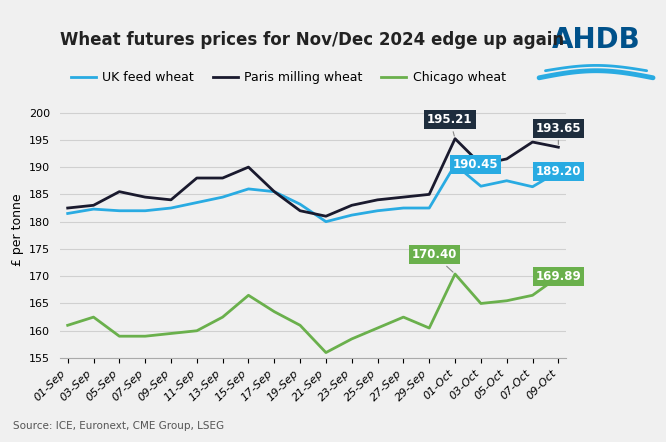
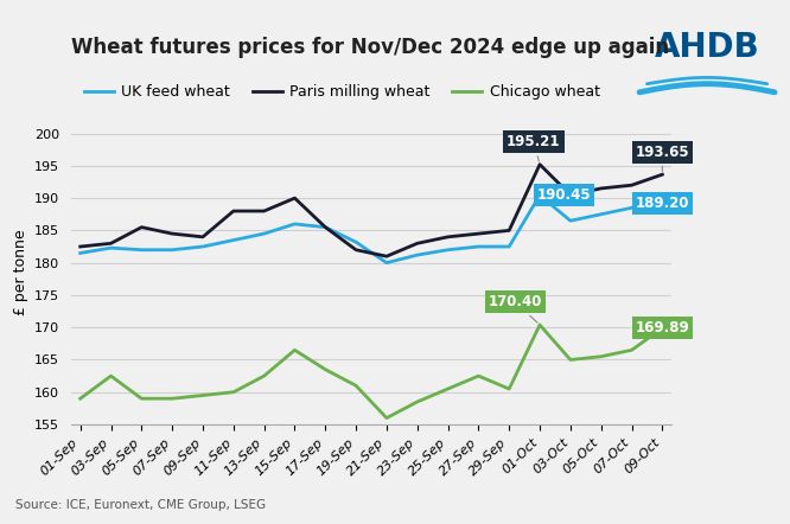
Chicago wheat/01-Sep: 161.0 -> 159.0
UK feed wheat/07-Oct: 186.4 -> 188.5
Paris milling wheat/07-Oct: 194.6 -> 192.0
